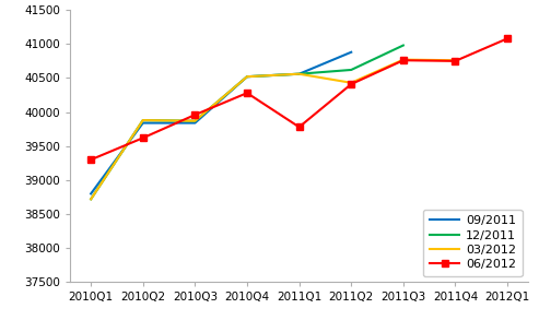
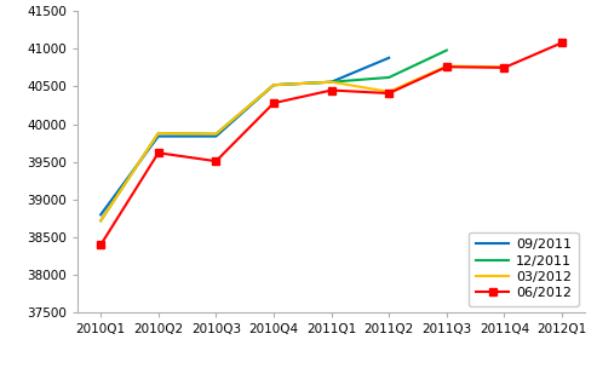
06/2012/2010Q1: 39300 -> 38400
06/2012/2010Q3: 39960 -> 39510
06/2012/2011Q1: 39780 -> 40450
